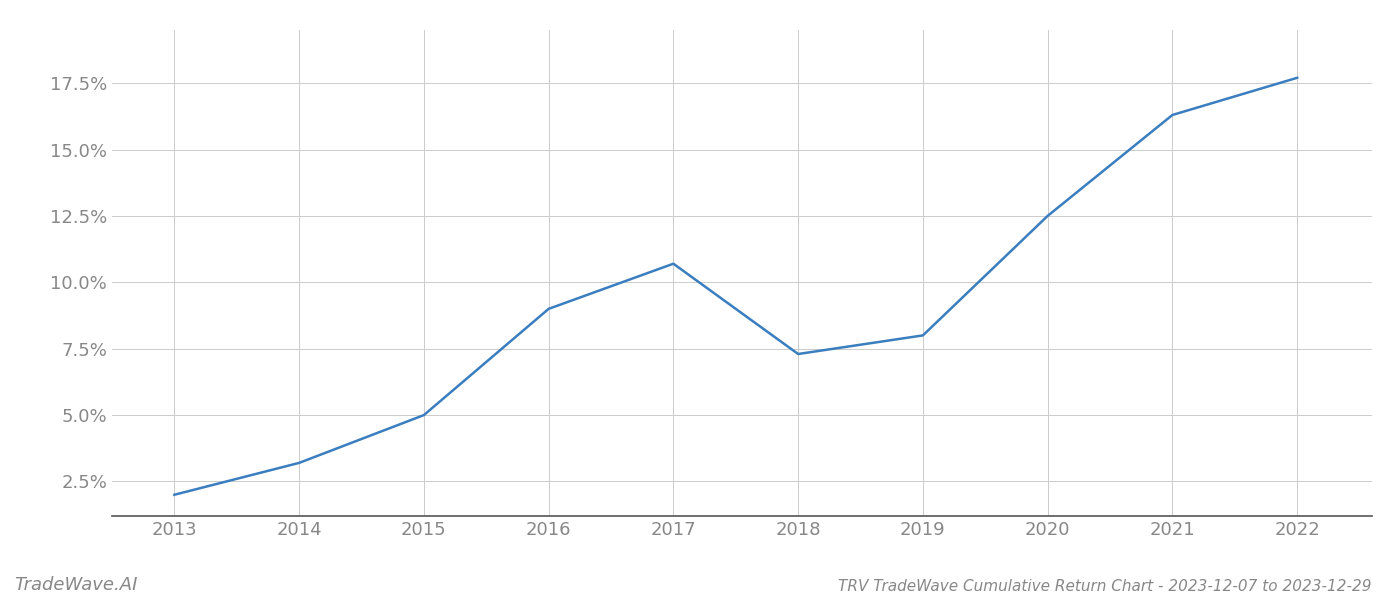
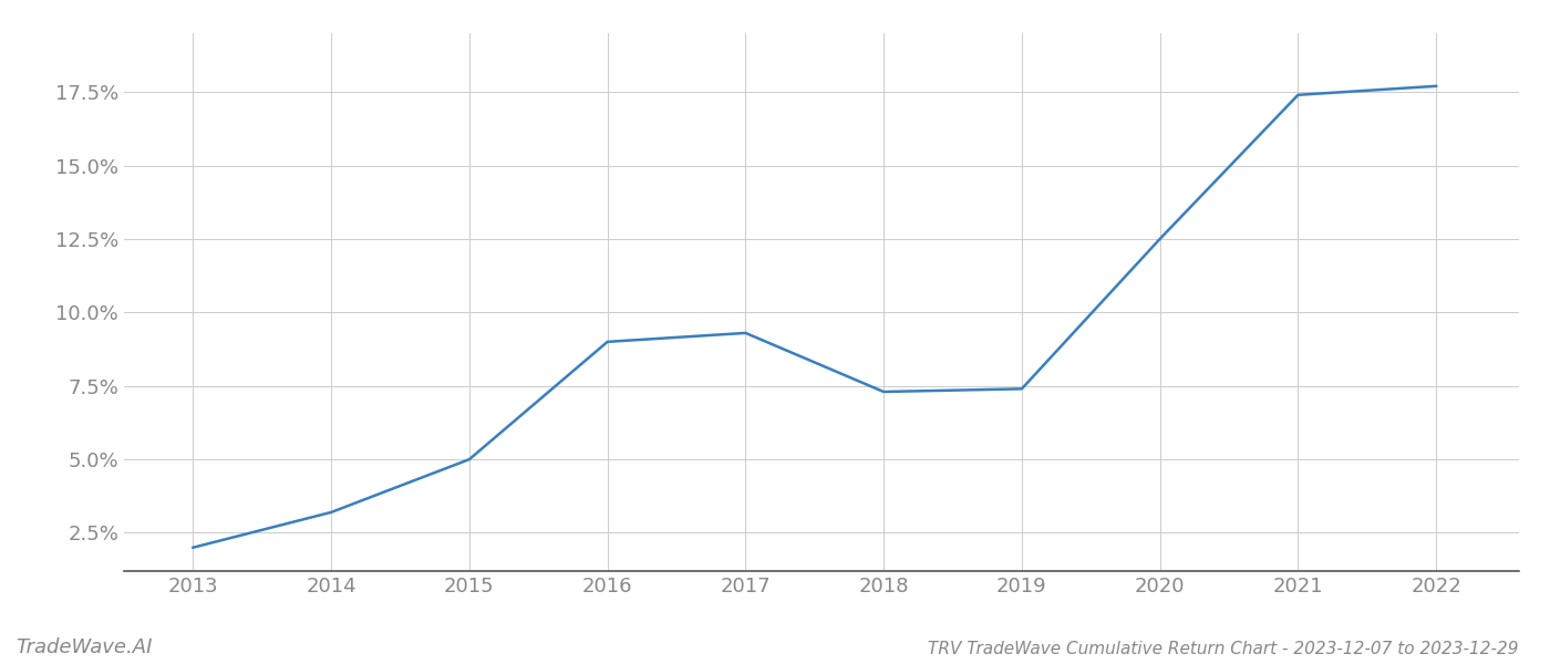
2017: 10.7% -> 9.3%
2019: 8.0% -> 7.4%
2021: 16.3% -> 17.4%
